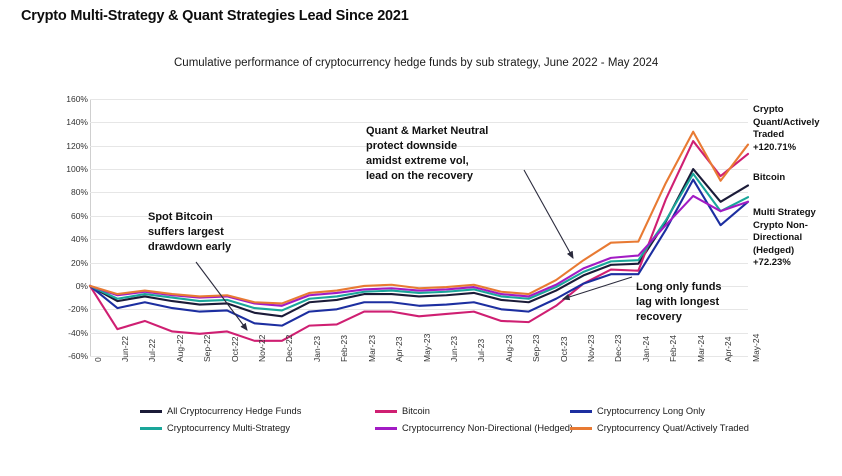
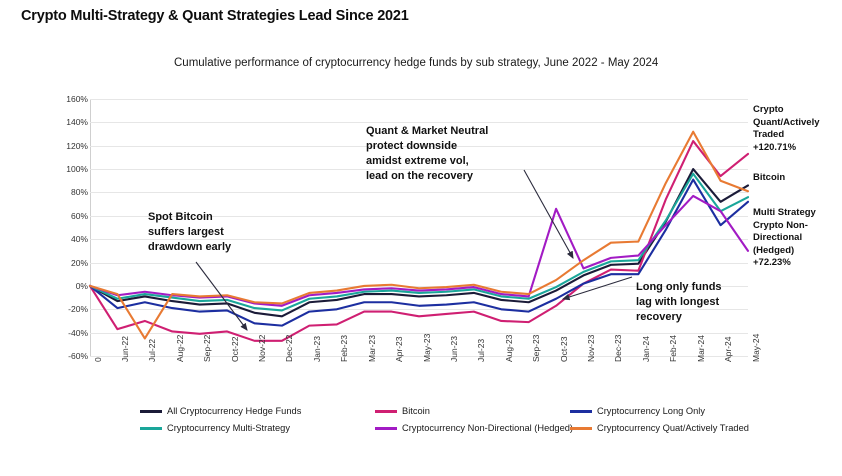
Cryptocurrency Quat/Actively Traded/Jul-22: -4% -> -45%
Cryptocurrency Non-Directional (Hedged)/Oct-23: 1% -> 66%
Cryptocurrency Non-Directional (Hedged)/May-24: 72% -> 30%
Cryptocurrency Quat/Actively Traded/May-24: 121% -> 81%
